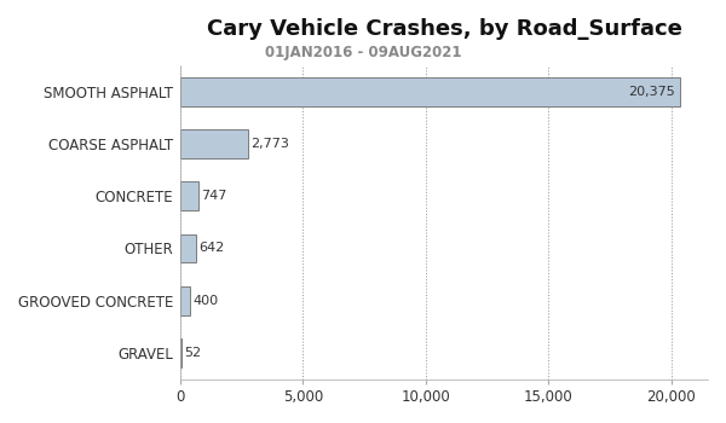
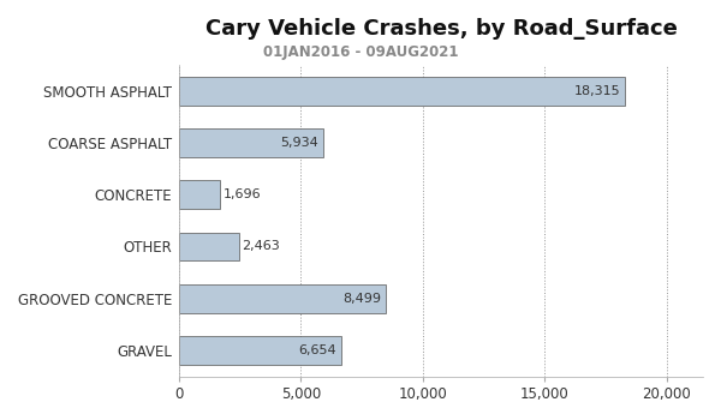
SMOOTH ASPHALT: 20,375 -> 18,315
COARSE ASPHALT: 2,773 -> 5,934
CONCRETE: 747 -> 1,696
OTHER: 642 -> 2,463
GROOVED CONCRETE: 400 -> 8,499
GRAVEL: 52 -> 6,654
